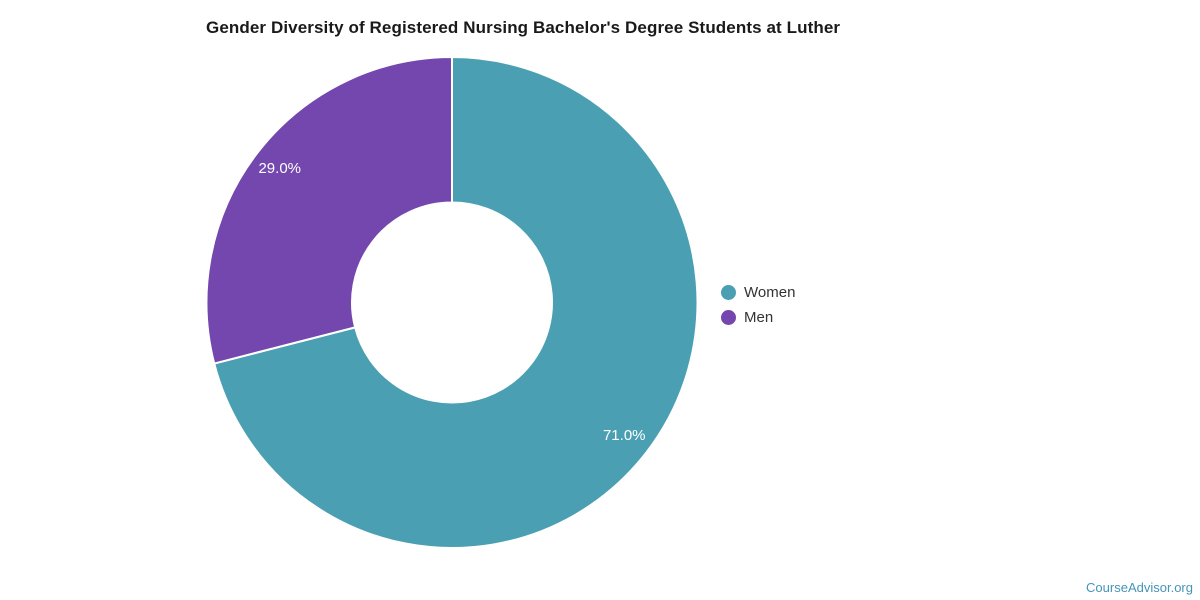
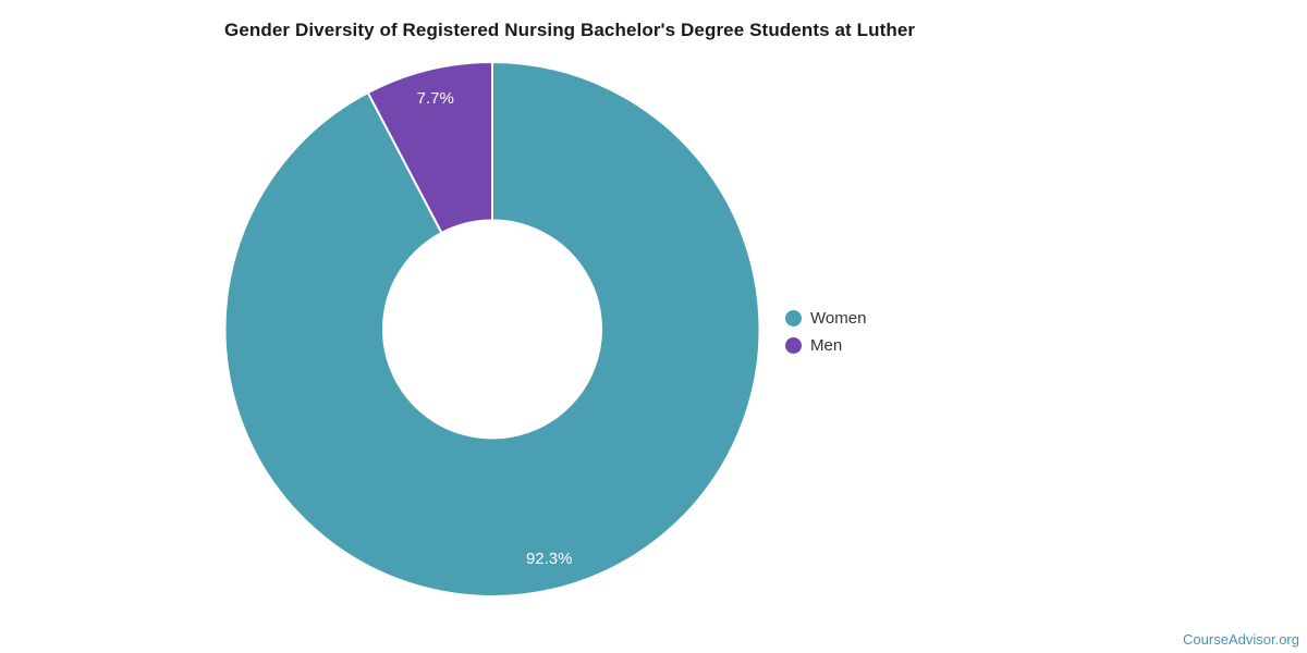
Women: 71.0% -> 92.3%
Men: 29.0% -> 7.7%
